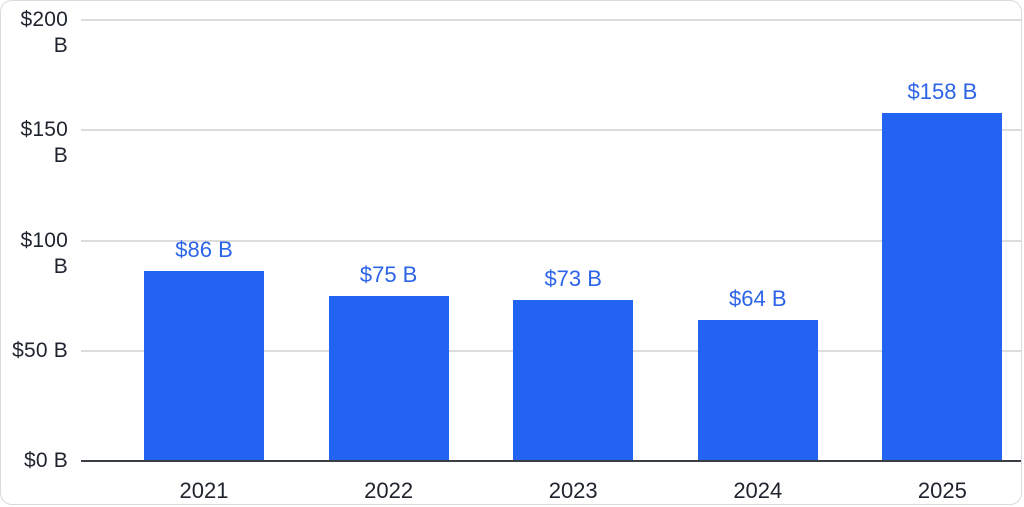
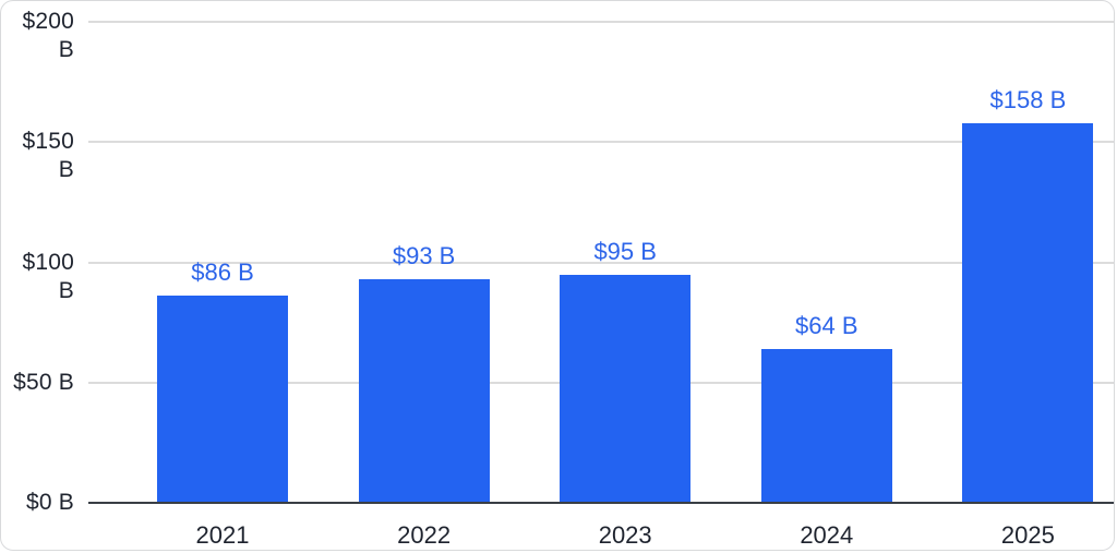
2022: $75 -> $93
2023: $73 -> $95
